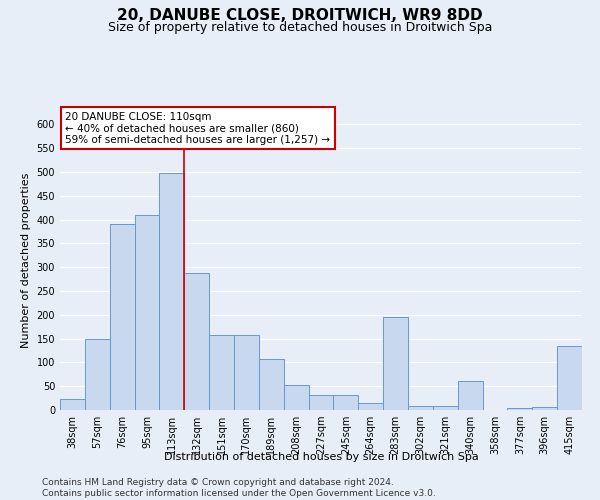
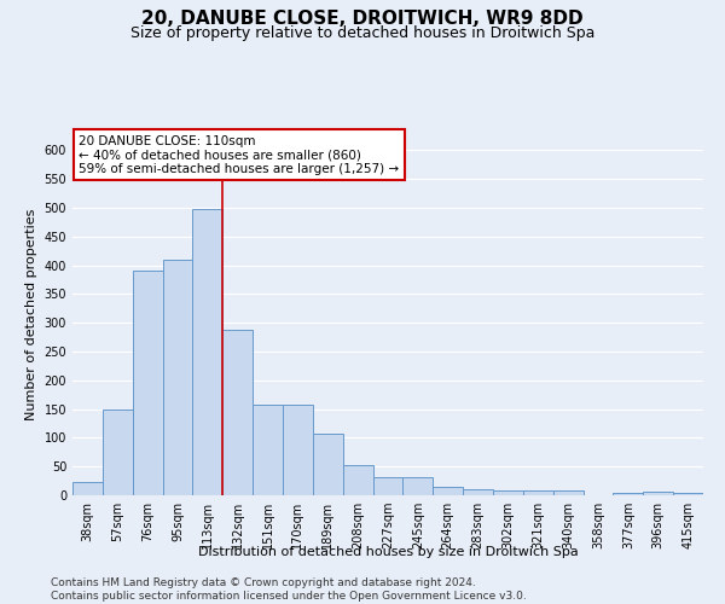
283sqm: 195 -> 10
340sqm: 60 -> 9
415sqm: 135 -> 5
